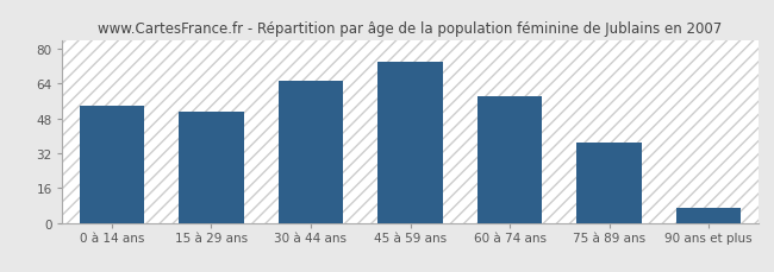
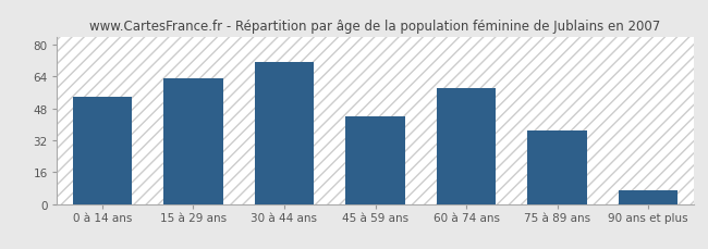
15 à 29 ans: 51 -> 63
30 à 44 ans: 65 -> 71
45 à 59 ans: 74 -> 44
